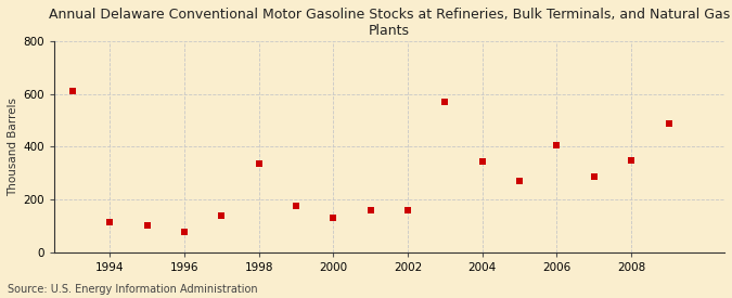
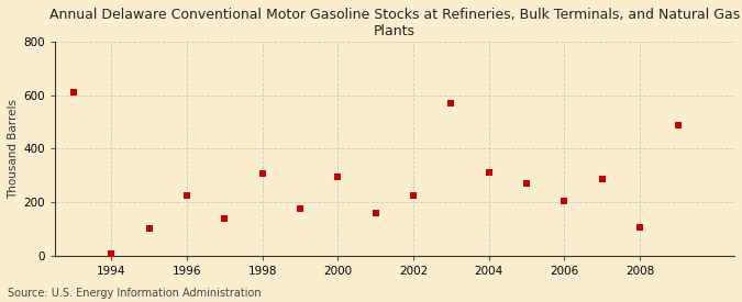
1994: 115 -> 5
1996: 75 -> 225
1998: 335 -> 305
2000: 130 -> 295
2002: 160 -> 225
2004: 345 -> 310
2006: 405 -> 205
2008: 350 -> 105
